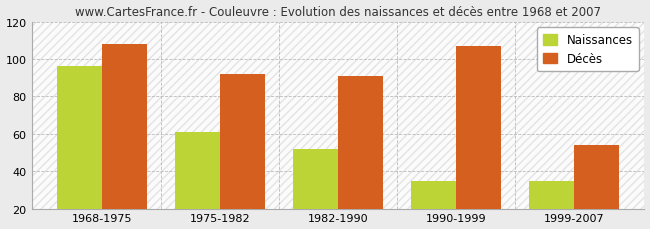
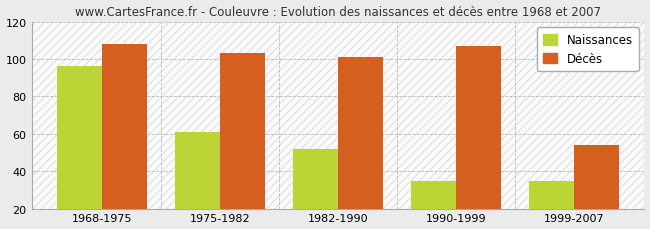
Décès/1975-1982: 92 -> 103
Décès/1982-1990: 91 -> 101
